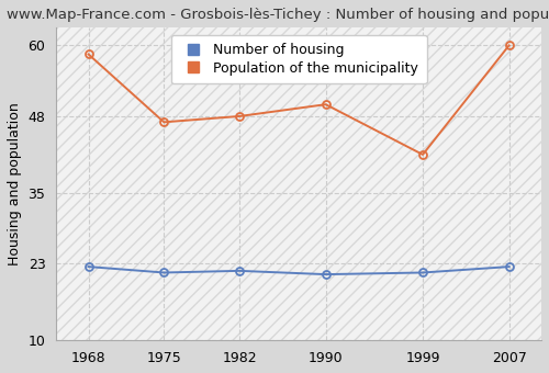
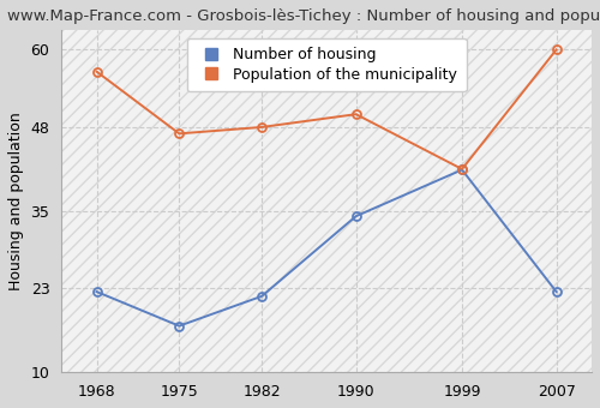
Population of the municipality/1968: 58.5 -> 56.6
Number of housing/1975: 21.5 -> 17.2
Number of housing/1990: 21.2 -> 34.2
Number of housing/1999: 21.5 -> 41.4
